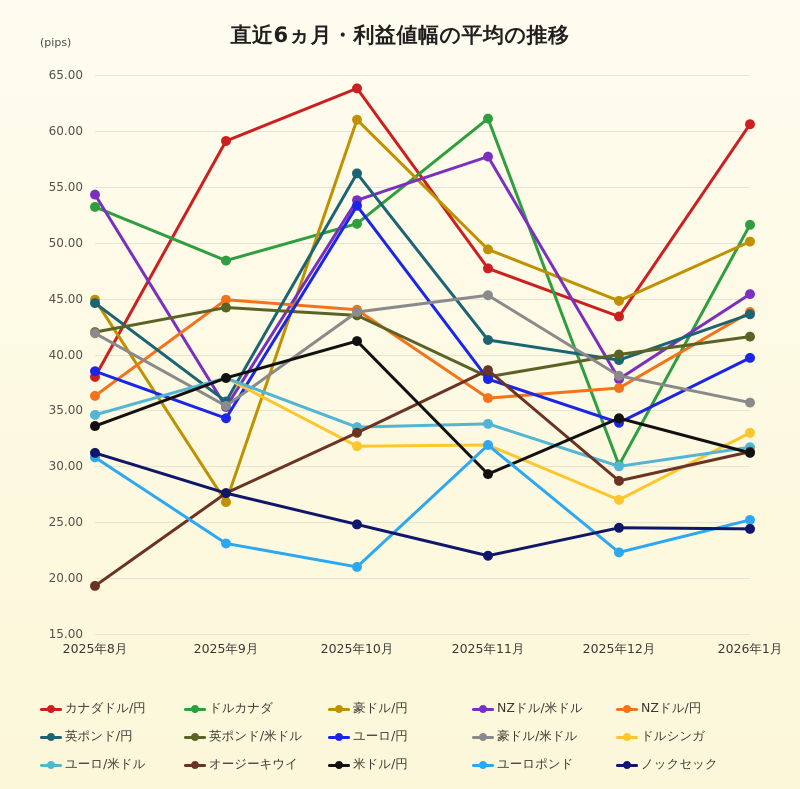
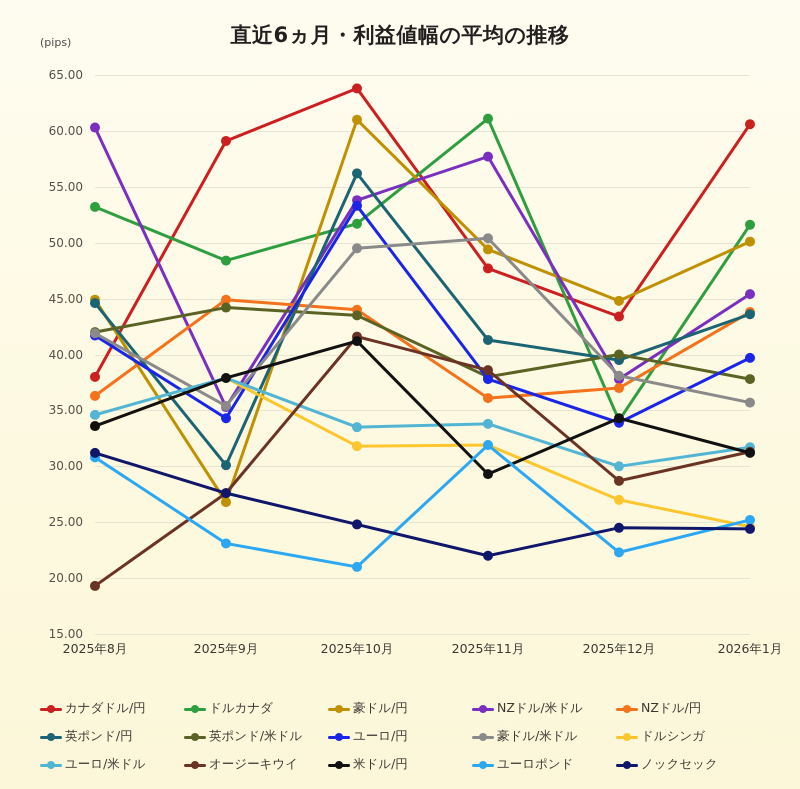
NZドル/米ドル/2025年8月: 54.3 -> 60.3
ユーロ/円/2025年8月: 38.5 -> 41.7
英ポンド/円/2025年9月: 35.8 -> 30.1
豪ドル/米ドル/2025年10月: 43.8 -> 49.5
オージーキウイ/2025年10月: 33.0 -> 41.6
豪ドル/米ドル/2025年11月: 45.3 -> 50.4
ドルカナダ/2025年12月: 30.1 -> 34.1
英ポンド/米ドル/2026年1月: 41.6 -> 37.8
ドルシンガ/2026年1月: 33.0 -> 24.6
